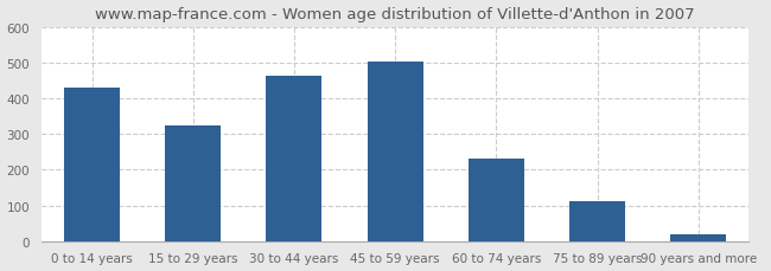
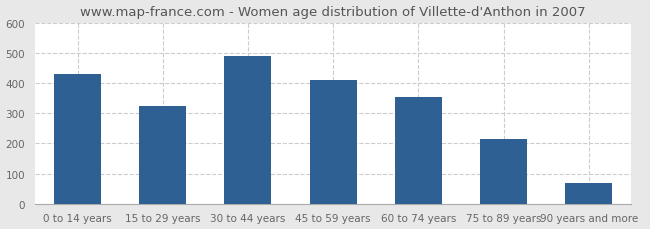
30 to 44 years: 462 -> 490
45 to 59 years: 505 -> 410
60 to 74 years: 231 -> 355
75 to 89 years: 113 -> 215
90 years and more: 20 -> 70
